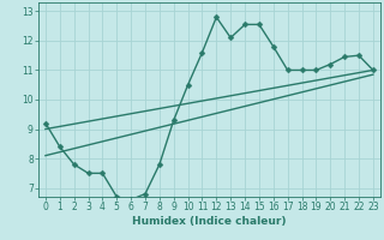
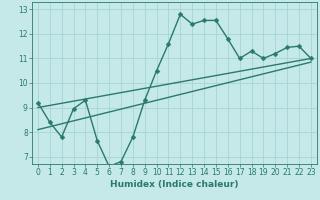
3: 7.50 -> 8.95
4: 7.50 -> 9.30
5: 6.70 -> 7.65
13: 12.10 -> 12.40
18: 11.00 -> 11.30
